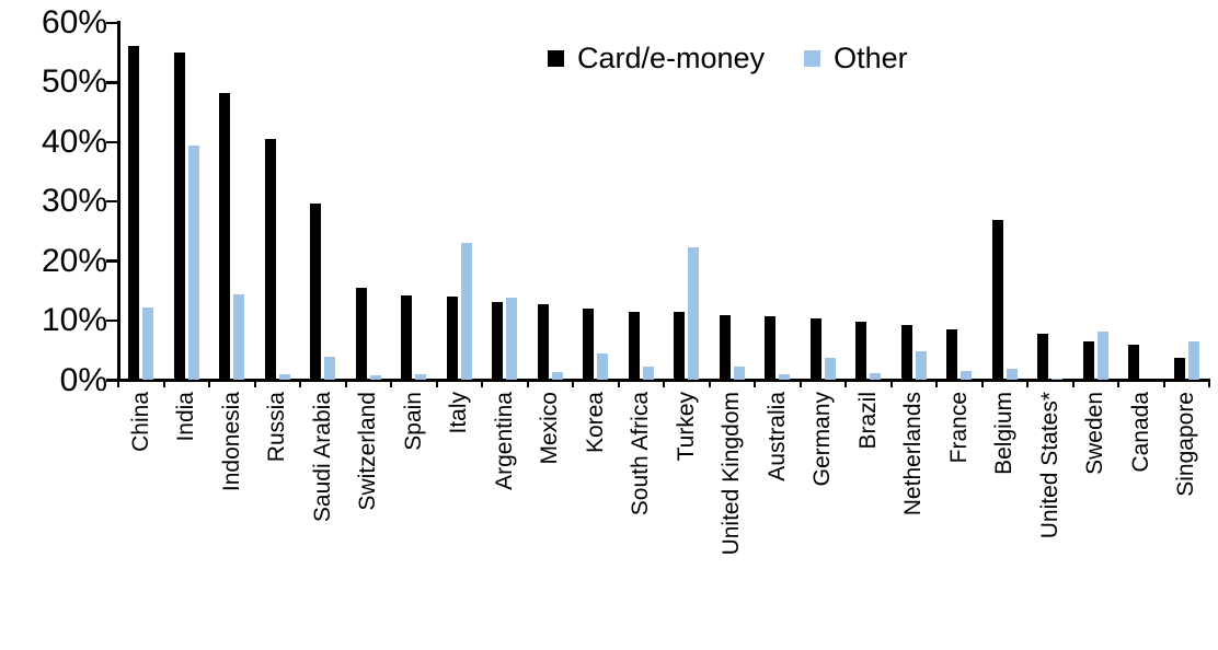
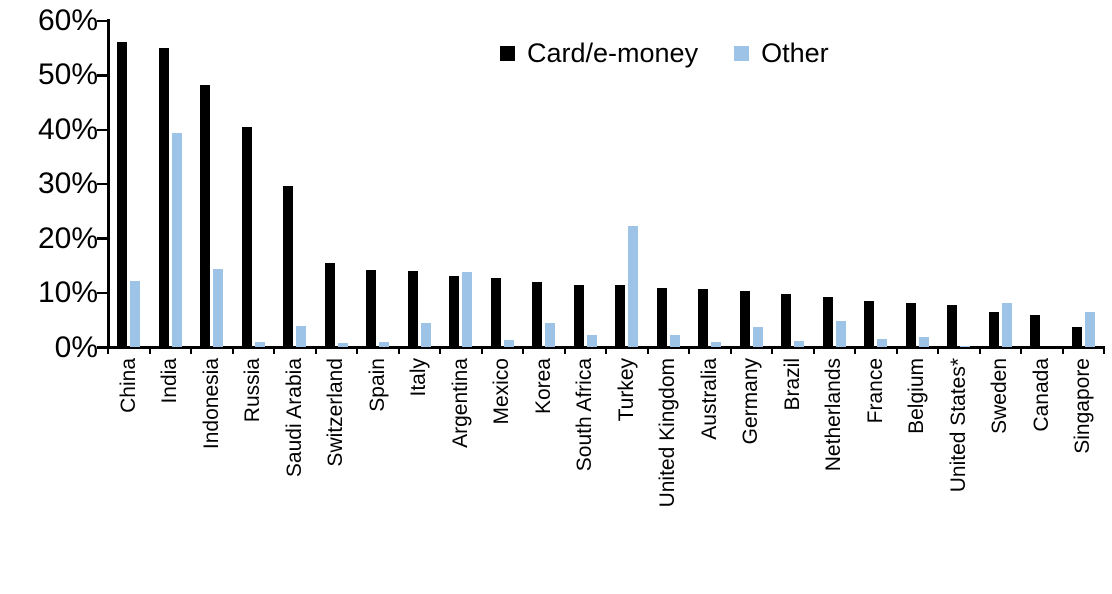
Other/Italy: 23% -> 4%
Card/e-money/Belgium: 27% -> 8%
